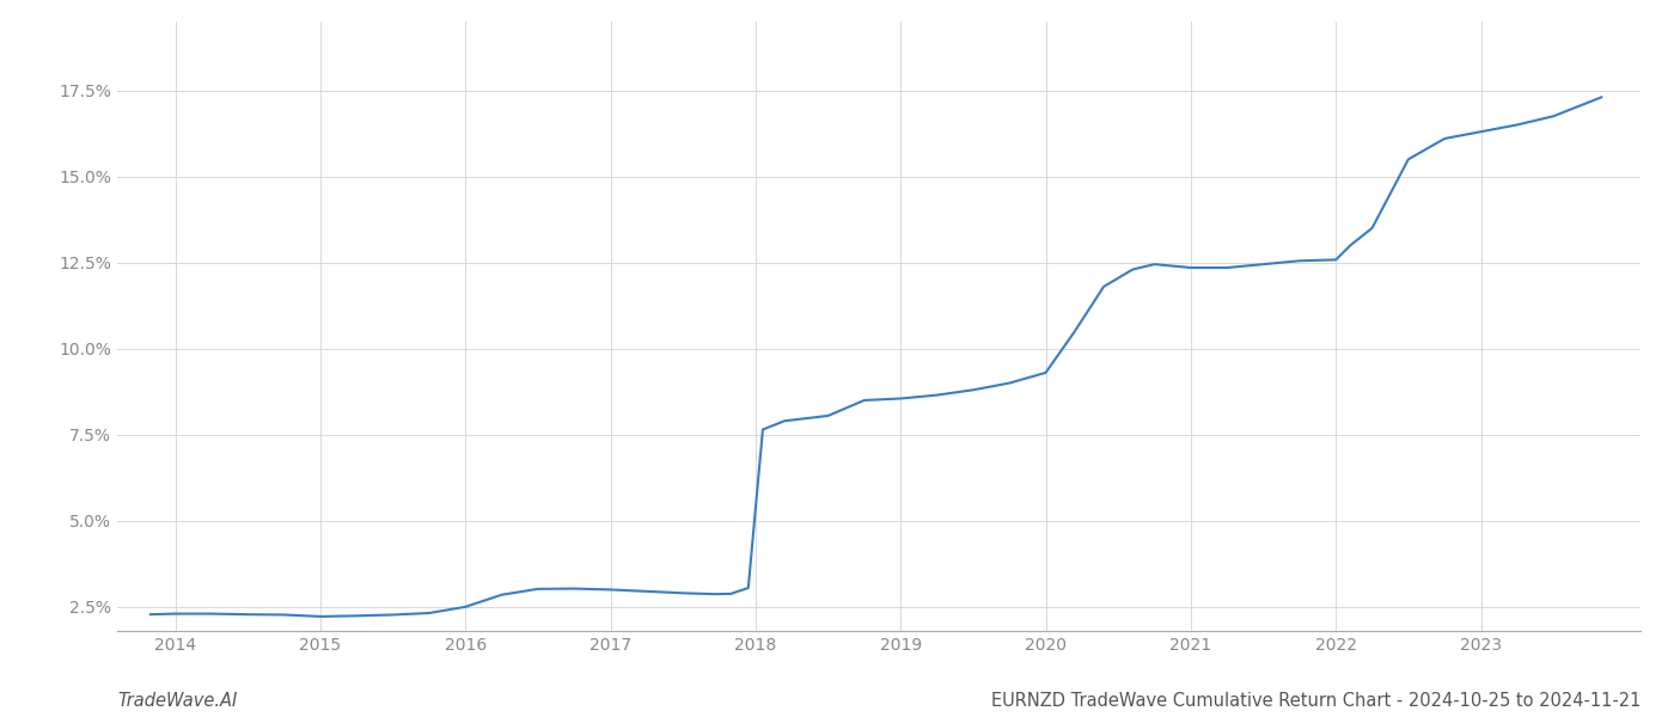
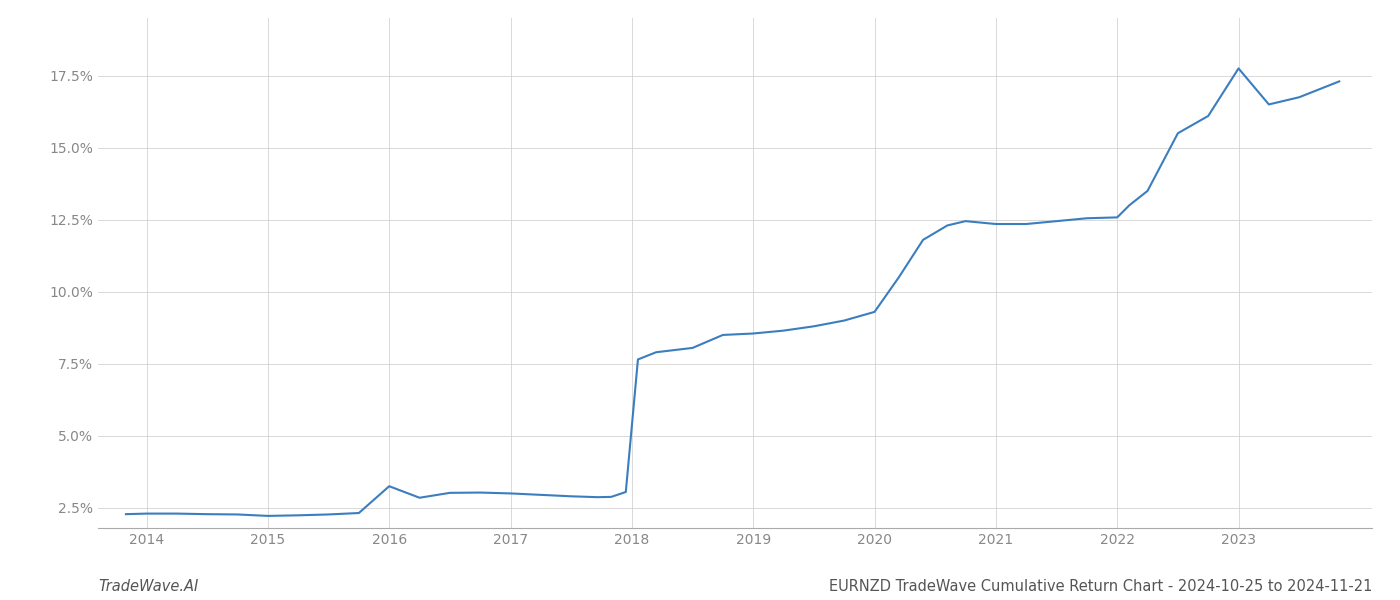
2016: 2.50% -> 3.25%
2023: 16.30% -> 17.75%
